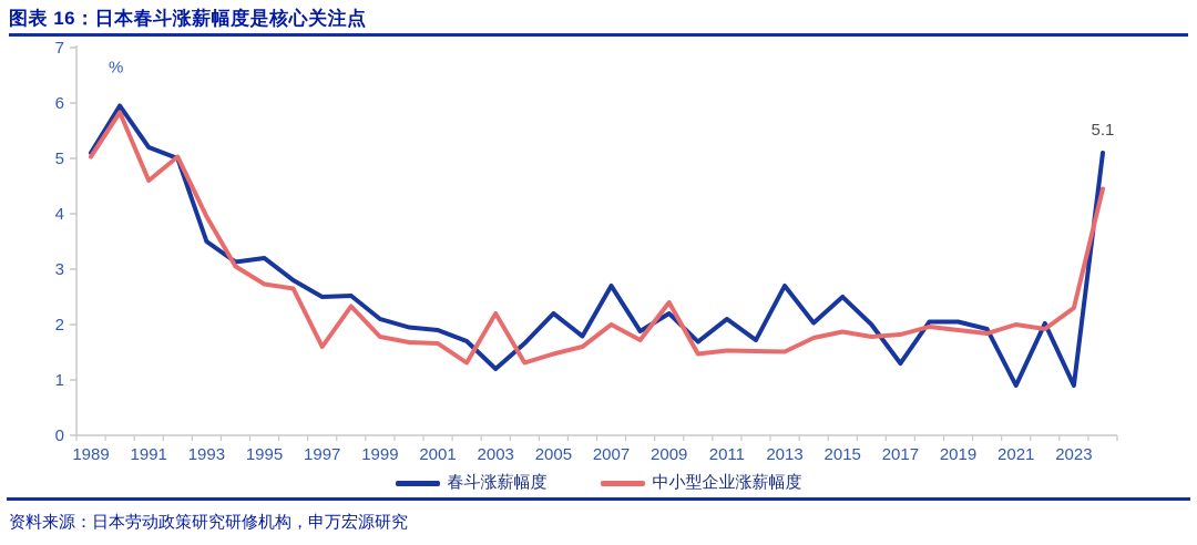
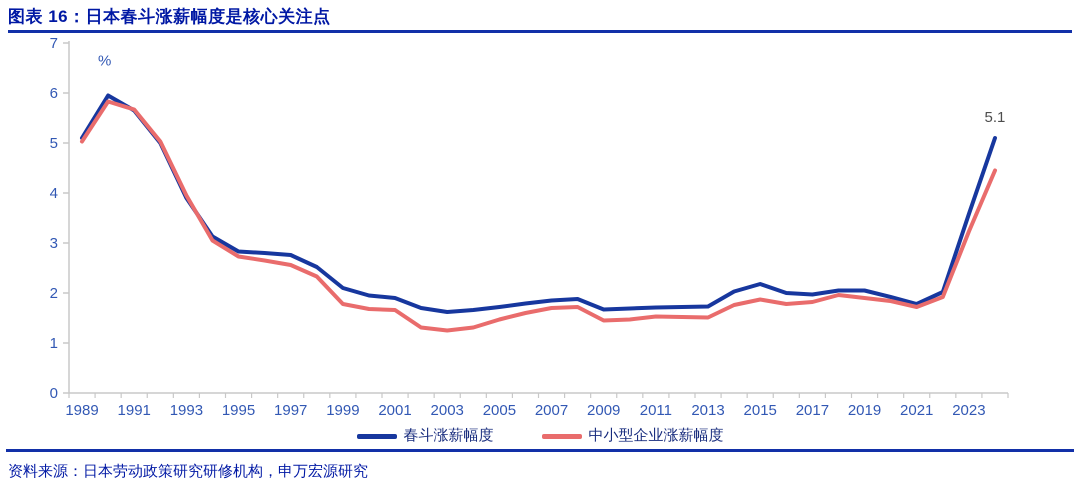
春斗涨薪幅度/1991: 5.2 -> 5.7
中小型企业涨薪幅度/1991: 4.6 -> 5.7
春斗涨薪幅度/1993: 3.5 -> 3.9
春斗涨薪幅度/1995: 3.2 -> 2.8
春斗涨薪幅度/1997: 2.5 -> 2.8
中小型企业涨薪幅度/1997: 1.6 -> 2.6
春斗涨薪幅度/2003: 1.2 -> 1.6
中小型企业涨薪幅度/2003: 2.2 -> 1.2
春斗涨薪幅度/2005: 2.2 -> 1.7
春斗涨薪幅度/2007: 2.7 -> 1.9
中小型企业涨薪幅度/2007: 2.0 -> 1.7
春斗涨薪幅度/2009: 2.2 -> 1.7
中小型企业涨薪幅度/2009: 2.4 -> 1.4
春斗涨薪幅度/2011: 2.1 -> 1.7
春斗涨薪幅度/2013: 2.7 -> 1.7
春斗涨薪幅度/2015: 2.5 -> 2.2
春斗涨薪幅度/2017: 1.3 -> 2.0
春斗涨薪幅度/2021: 0.9 -> 1.8
中小型企业涨薪幅度/2021: 2.0 -> 1.7
春斗涨薪幅度/2023: 0.9 -> 3.6
中小型企业涨薪幅度/2023: 2.3 -> 3.2
